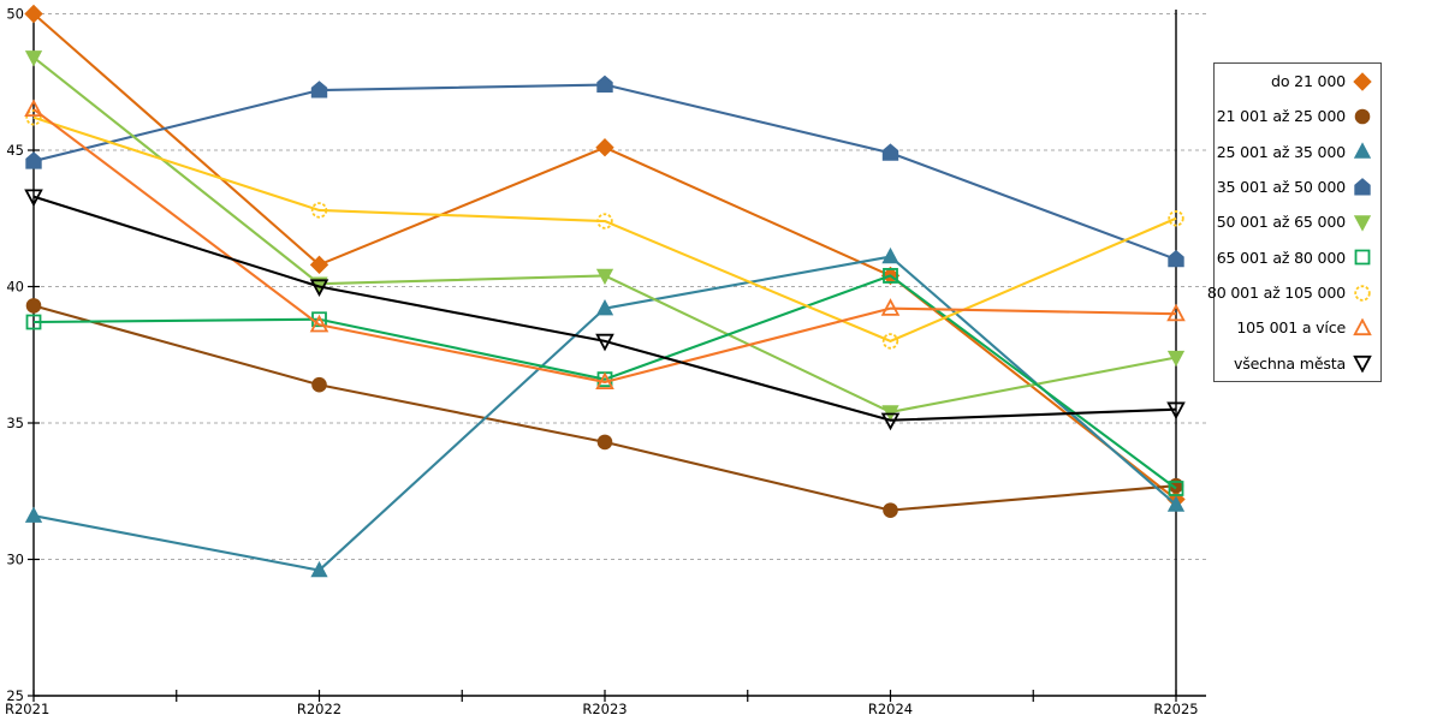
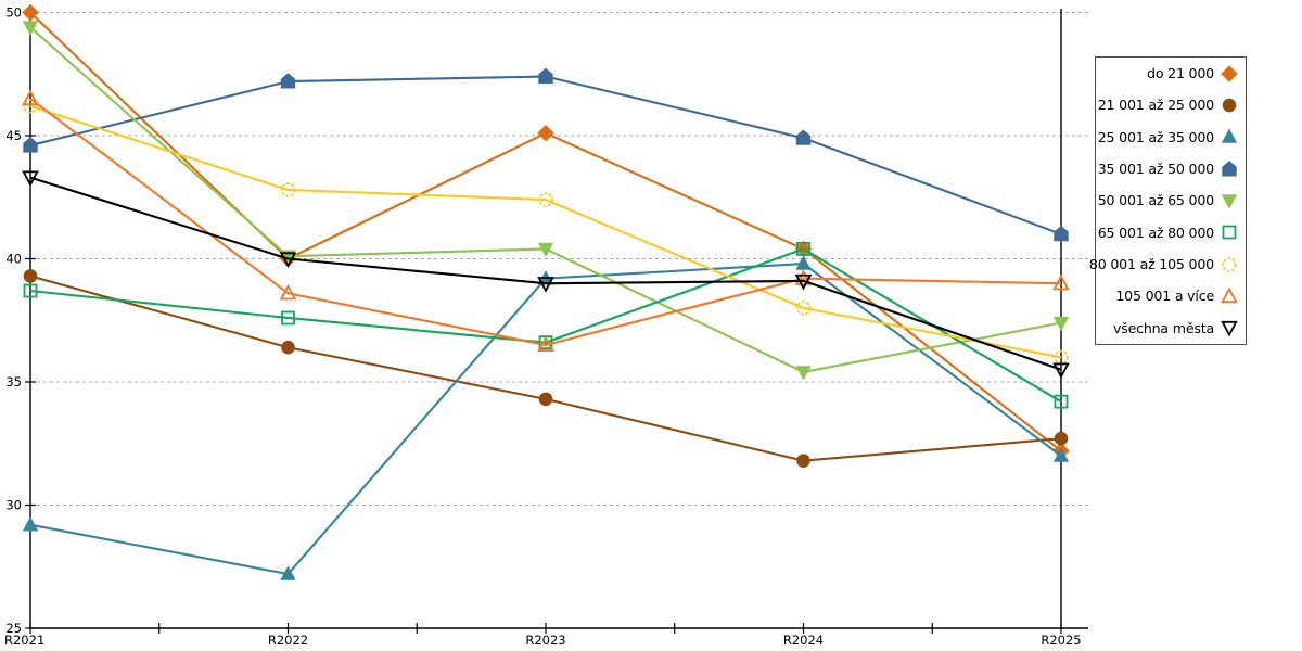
25 001 až 35 000/R2021: 31.6 -> 29.2
50 001 až 65 000/R2021: 48.4 -> 49.4
do 21 000/R2022: 40.8 -> 40.0
25 001 až 35 000/R2022: 29.6 -> 27.2
65 001 až 80 000/R2022: 38.8 -> 37.6
všechna města/R2023: 38.0 -> 39.0
25 001 až 35 000/R2024: 41.1 -> 39.8
všechna města/R2024: 35.1 -> 39.1
65 001 až 80 000/R2025: 32.6 -> 34.2
80 001 až 105 000/R2025: 42.5 -> 36.0
